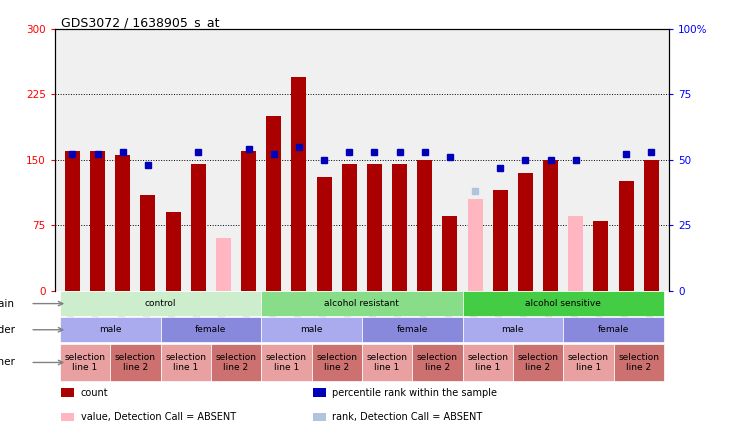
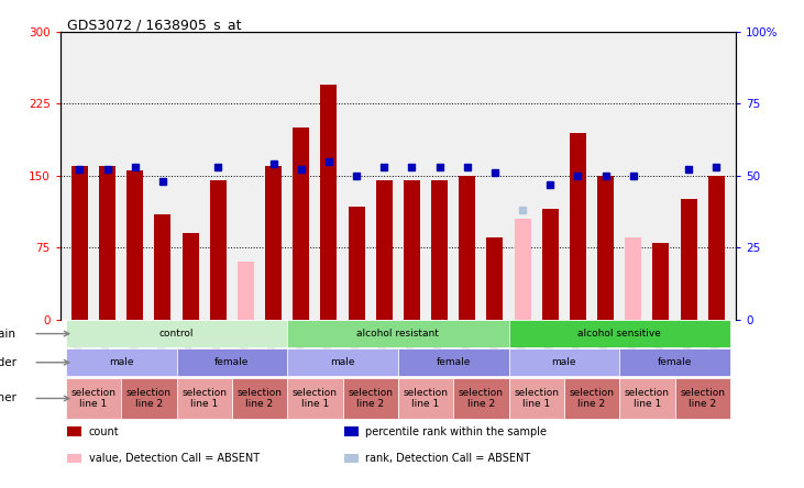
GSM184121: 130 -> 118
GSM183994: 135 -> 194
